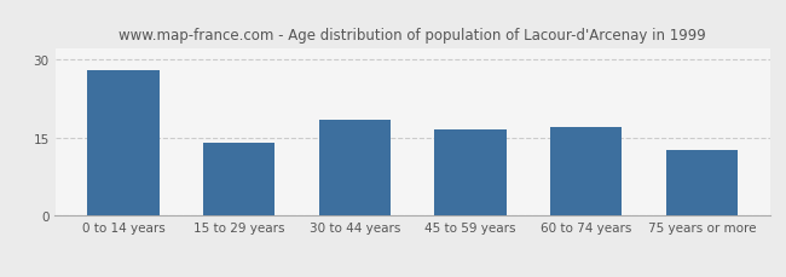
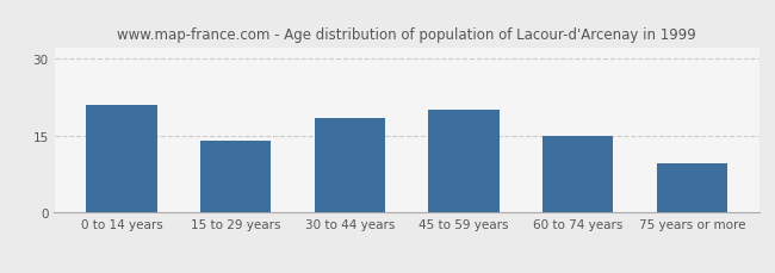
0 to 14 years: 28.0 -> 21.0
45 to 59 years: 16.5 -> 20.0
60 to 74 years: 17.0 -> 15.0
75 years or more: 12.5 -> 9.5
